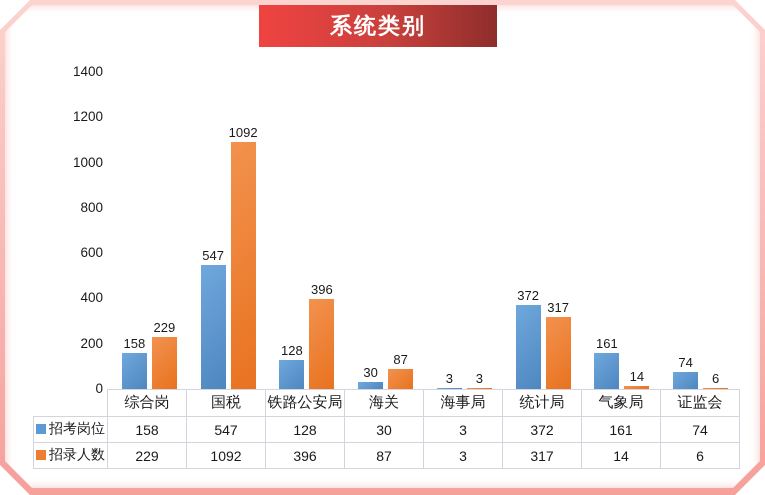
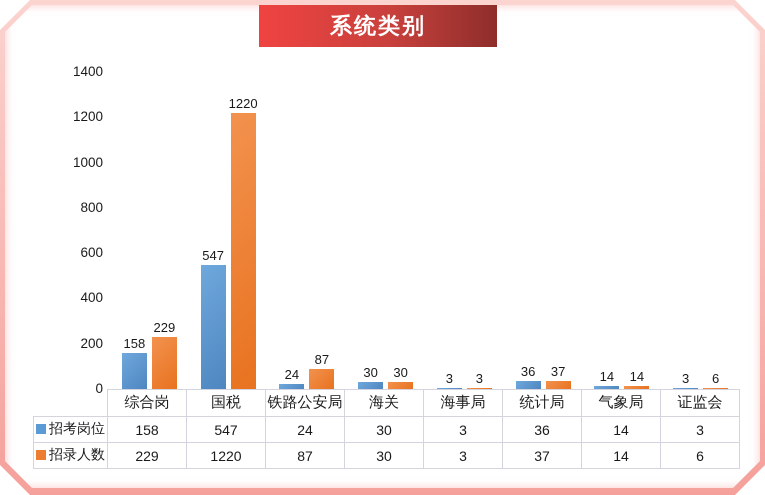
招录人数/国税: 1092 -> 1220
招考岗位/铁路公安局: 128 -> 24
招录人数/铁路公安局: 396 -> 87
招录人数/海关: 87 -> 30
招考岗位/统计局: 372 -> 36
招录人数/统计局: 317 -> 37
招考岗位/气象局: 161 -> 14
招考岗位/证监会: 74 -> 3
